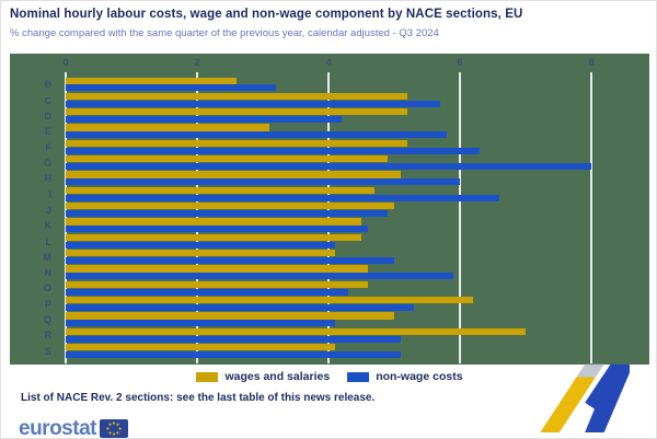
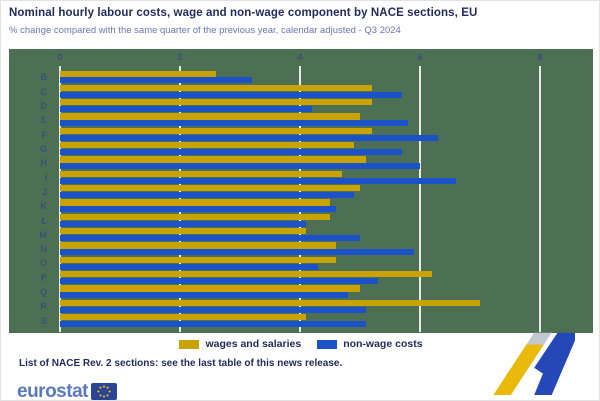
wages and salaries/E: 3.1 -> 5.0
non-wage costs/G: 8.0 -> 5.7
non-wage costs/Q: 4.1 -> 4.8
